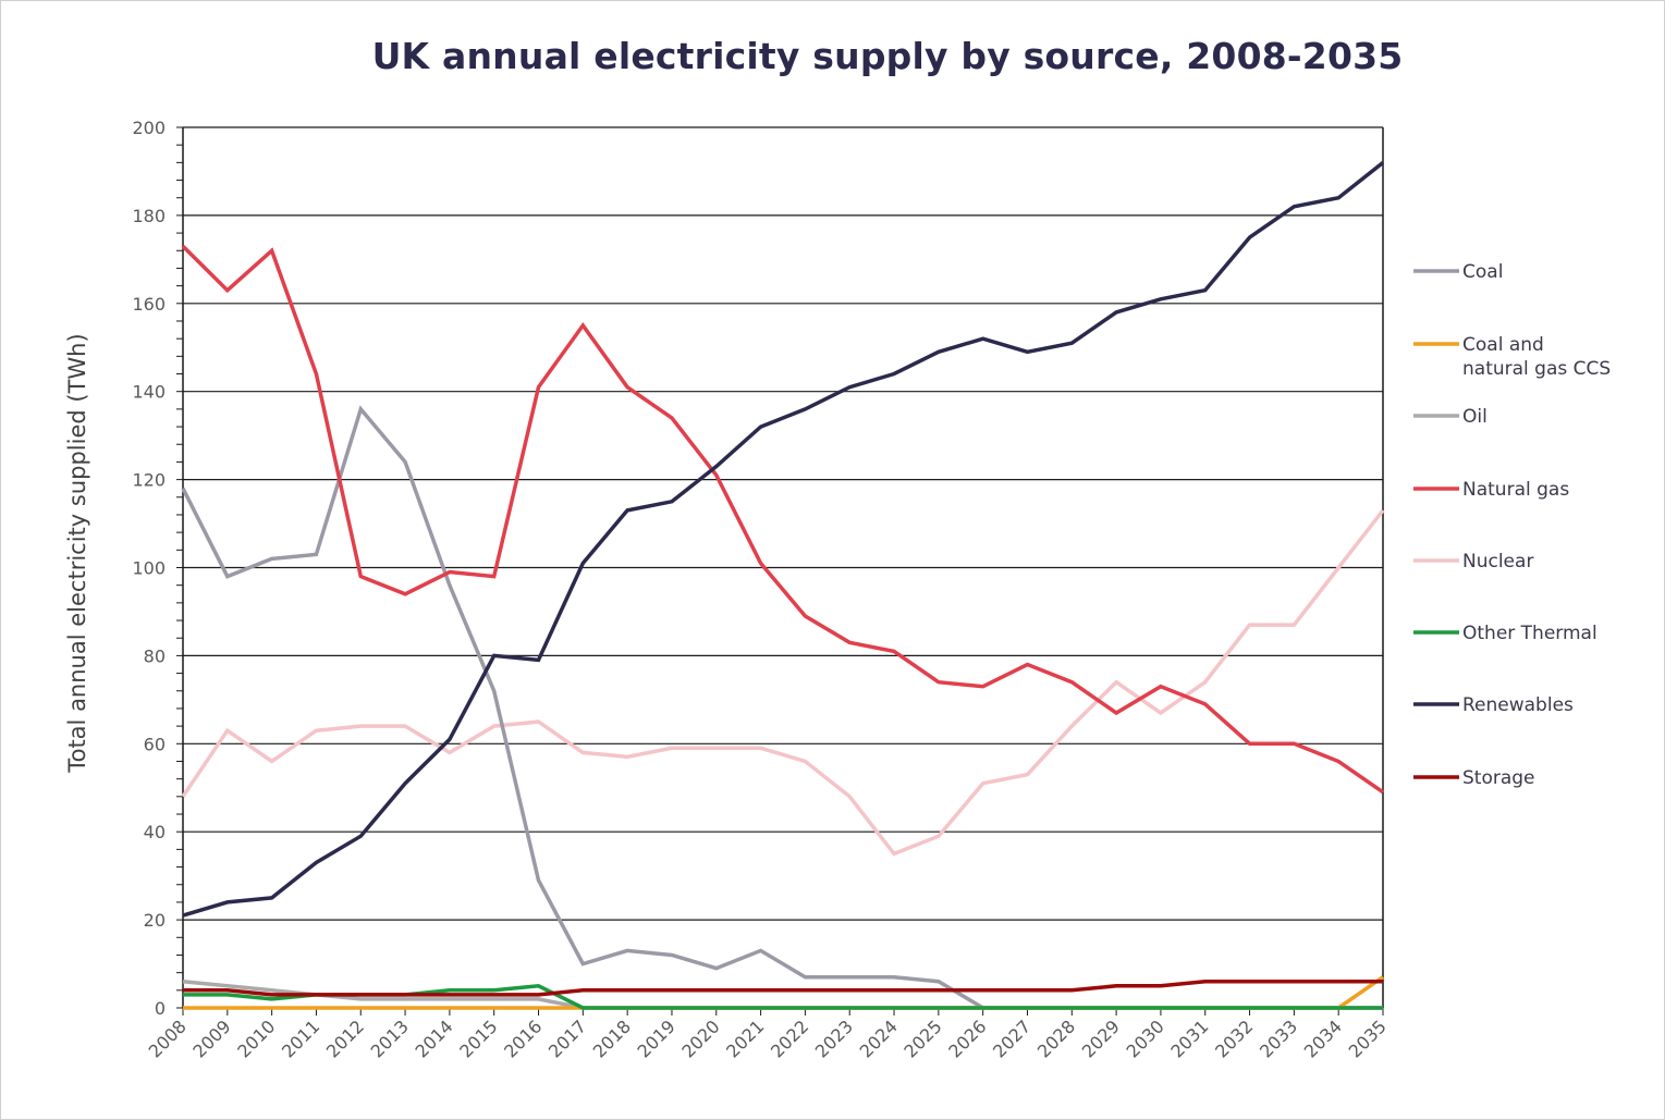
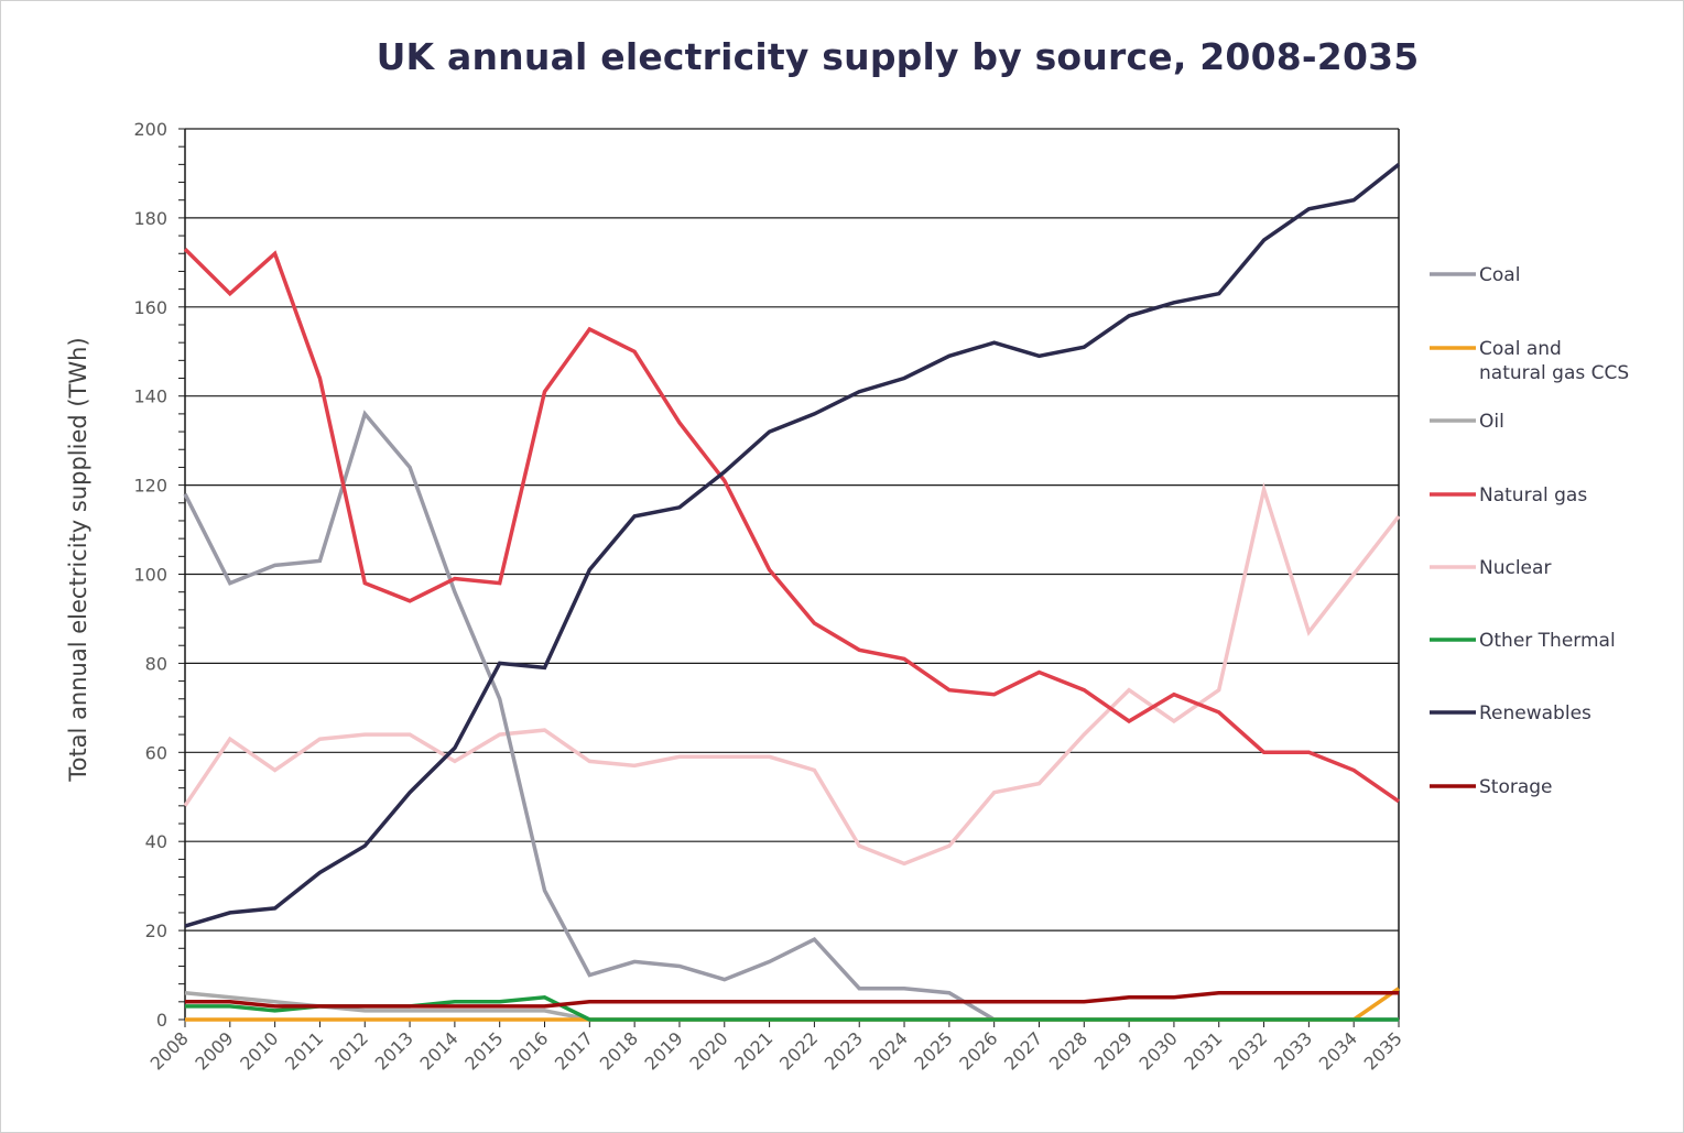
Natural gas/2018: 141 -> 150
Coal/2022: 7 -> 18
Nuclear/2023: 48 -> 39
Nuclear/2032: 87 -> 119
